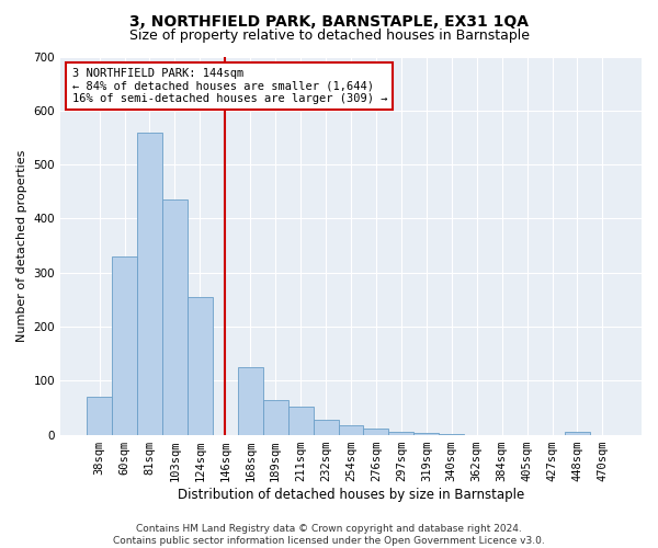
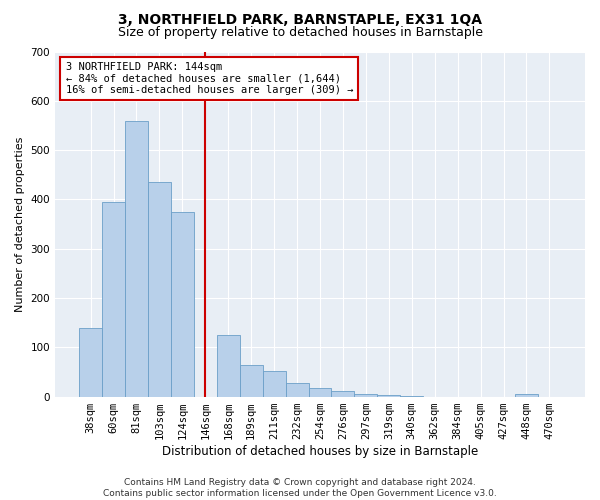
38sqm: 70 -> 140
60sqm: 330 -> 395
124sqm: 255 -> 375
